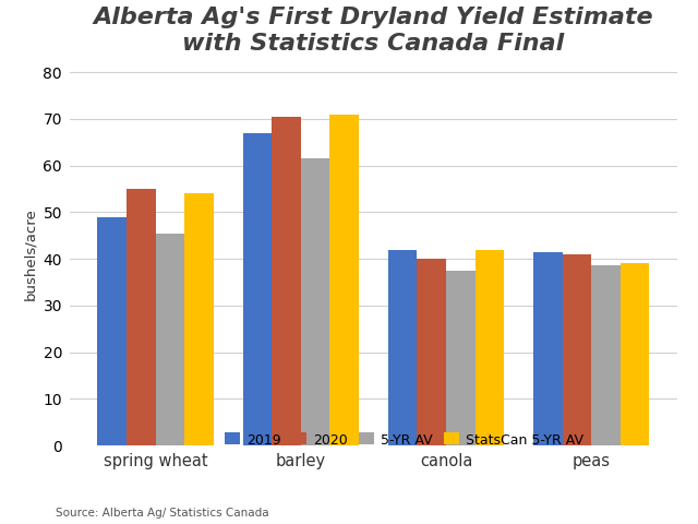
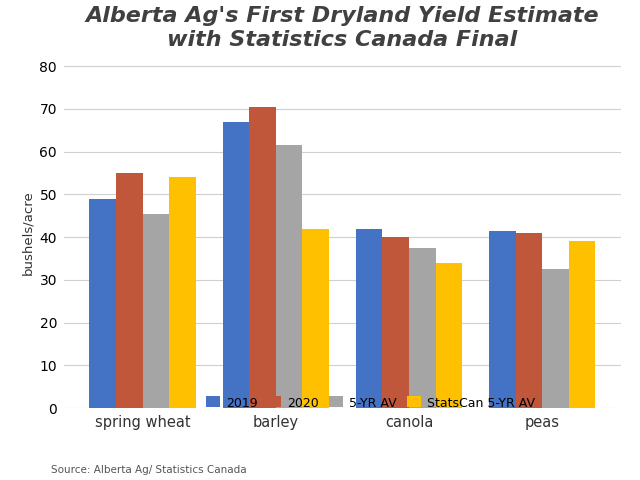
StatsCan 5-YR AV/barley: 71 -> 42
StatsCan 5-YR AV/canola: 42 -> 34
5-YR AV/peas: 38.5 -> 32.5
